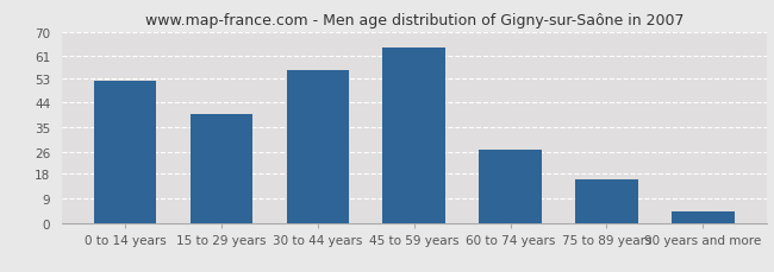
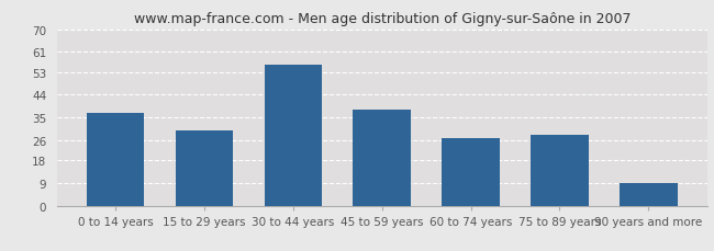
0 to 14 years: 52 -> 37
15 to 29 years: 40 -> 30
45 to 59 years: 64 -> 38
75 to 89 years: 16 -> 28
90 years and more: 4 -> 9
